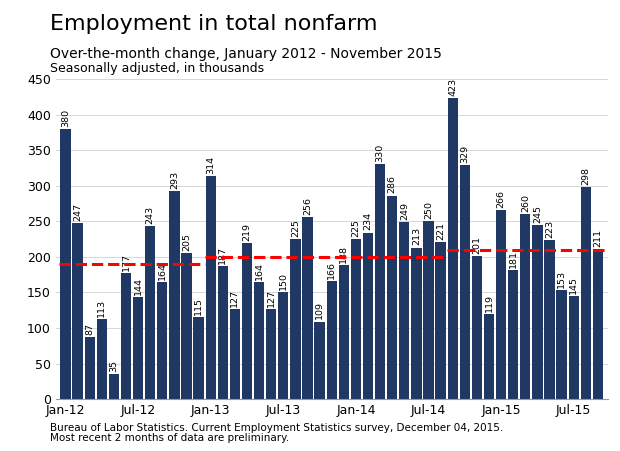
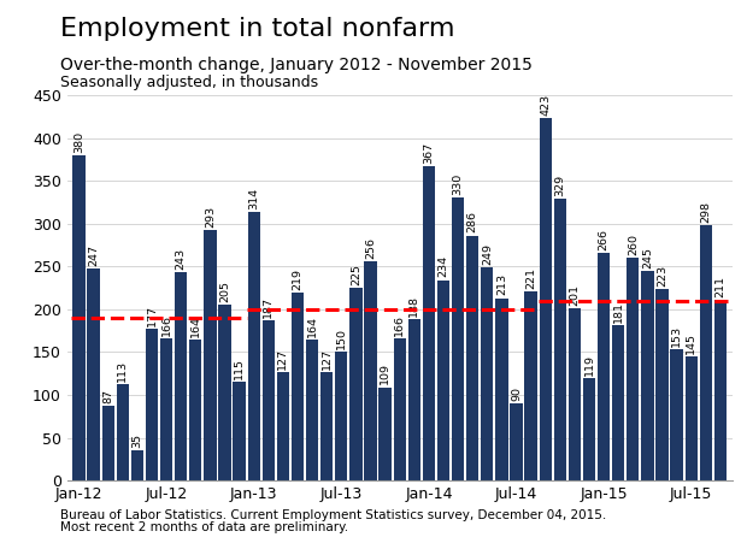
Jul-12: 144 -> 166
Jan-14: 225 -> 367
Jul-14: 250 -> 90
